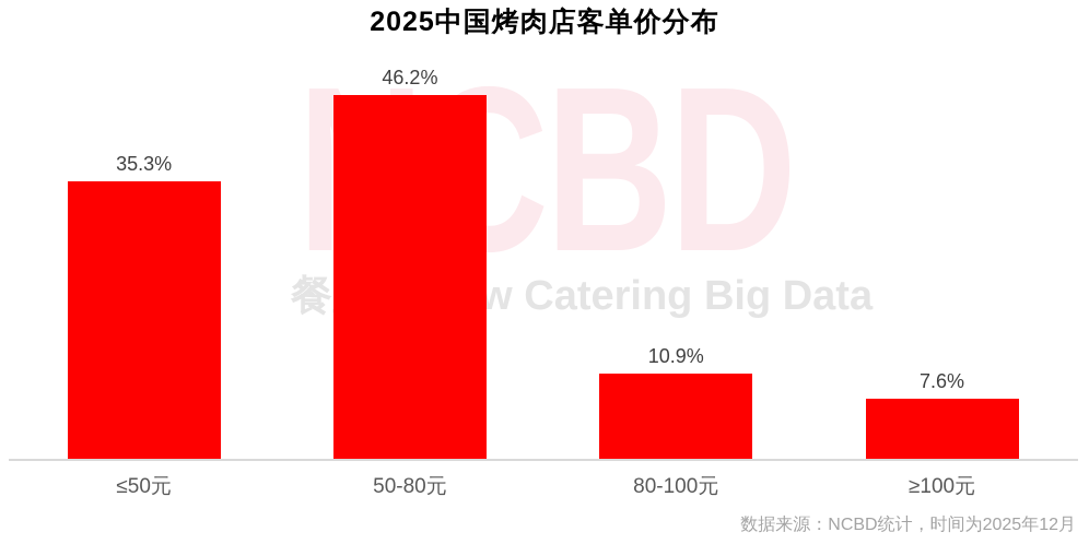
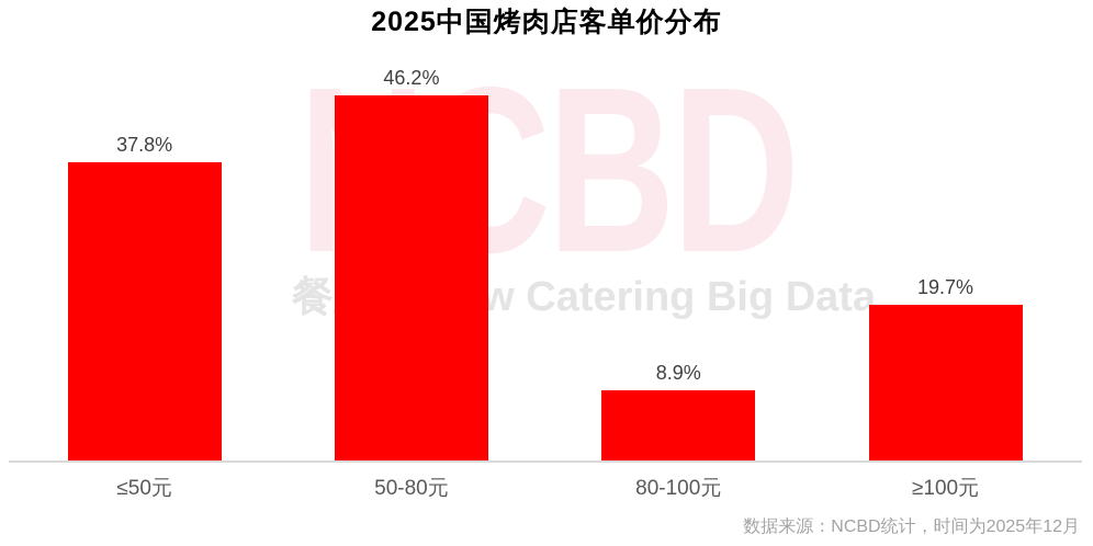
≤50元: 35.3% -> 37.8%
80-100元: 10.9% -> 8.9%
≥100元: 7.6% -> 19.7%
